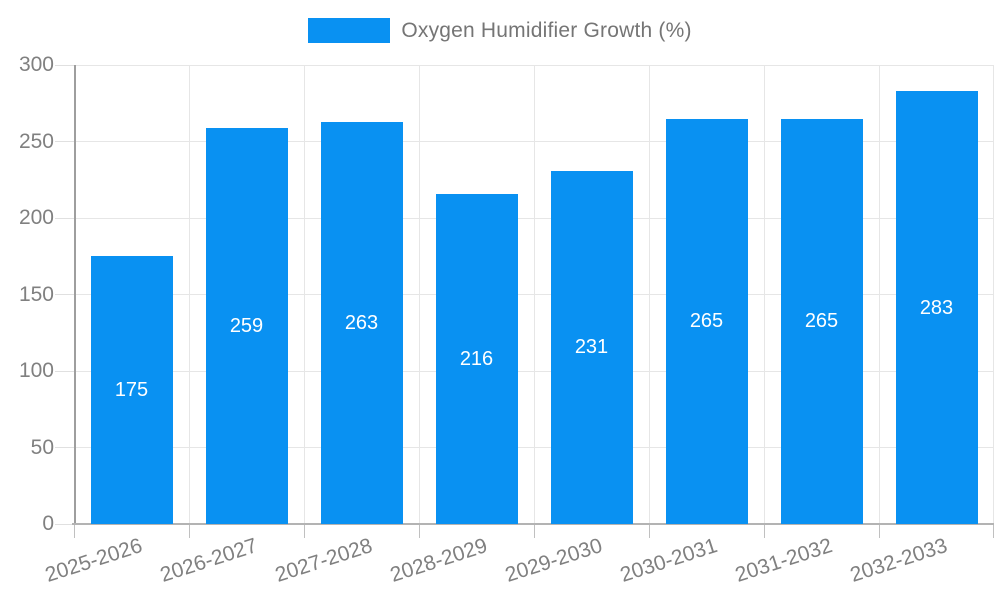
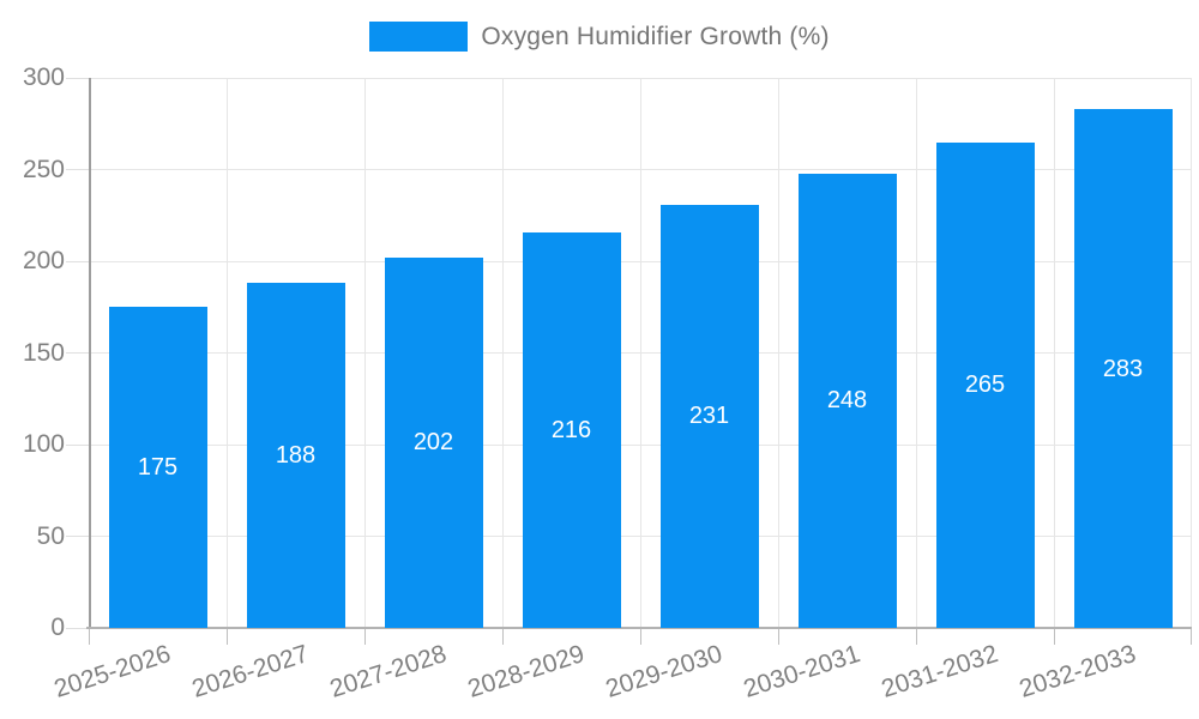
2026-2027: 259 -> 188
2027-2028: 263 -> 202
2030-2031: 265 -> 248
